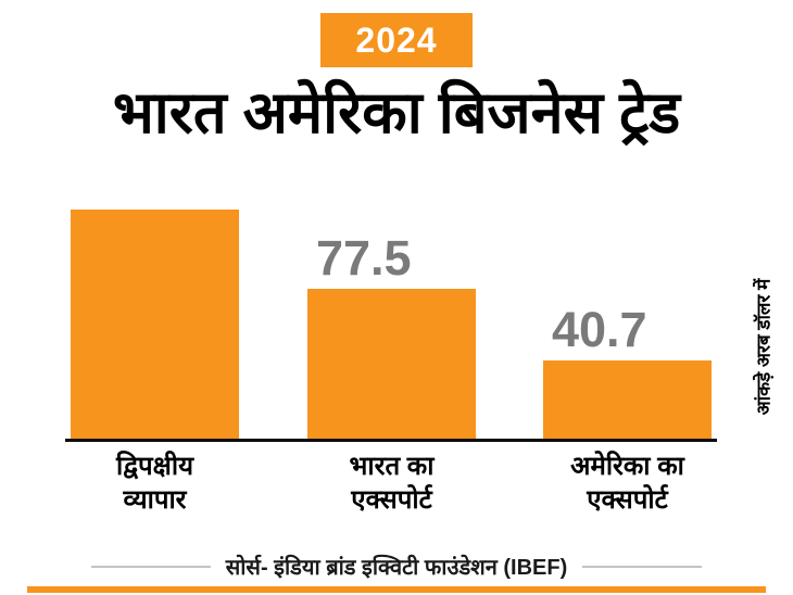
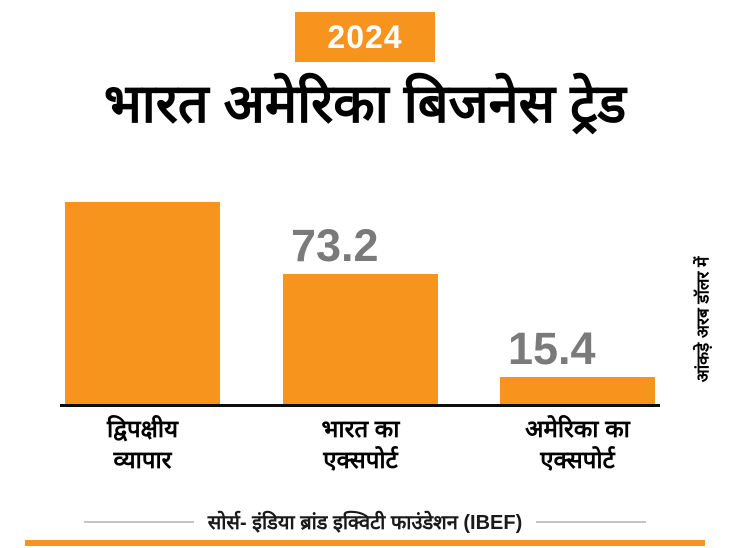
द्विपक्षीय व्यापार: 118.2 -> 113.3
भारत का एक्सपोर्ट: 77.5 -> 73.2
अमेरिका का एक्सपोर्ट: 40.7 -> 15.4
